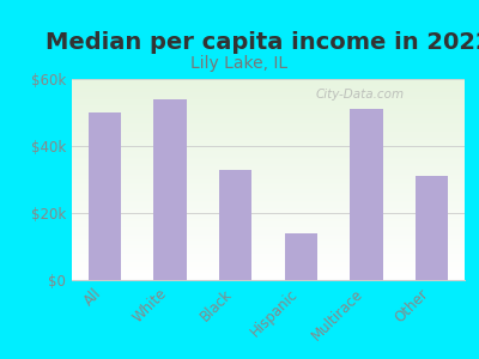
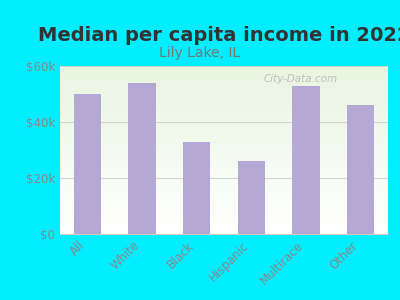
Hispanic: $14k -> $26k
Multirace: $51k -> $53k
Other: $31k -> $46k
